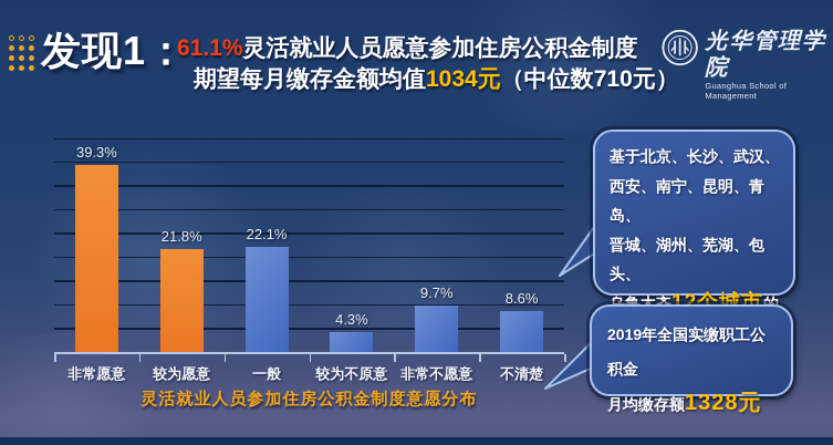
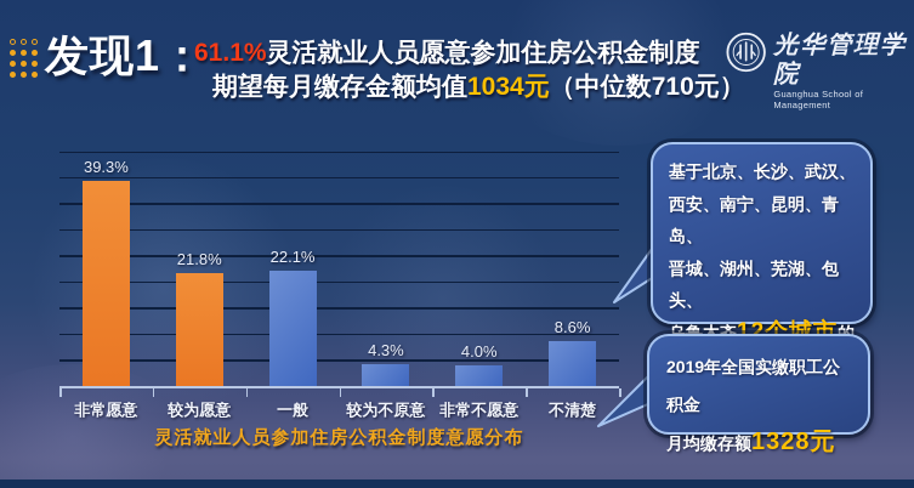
非常不愿意: 9.7% -> 4.0%
